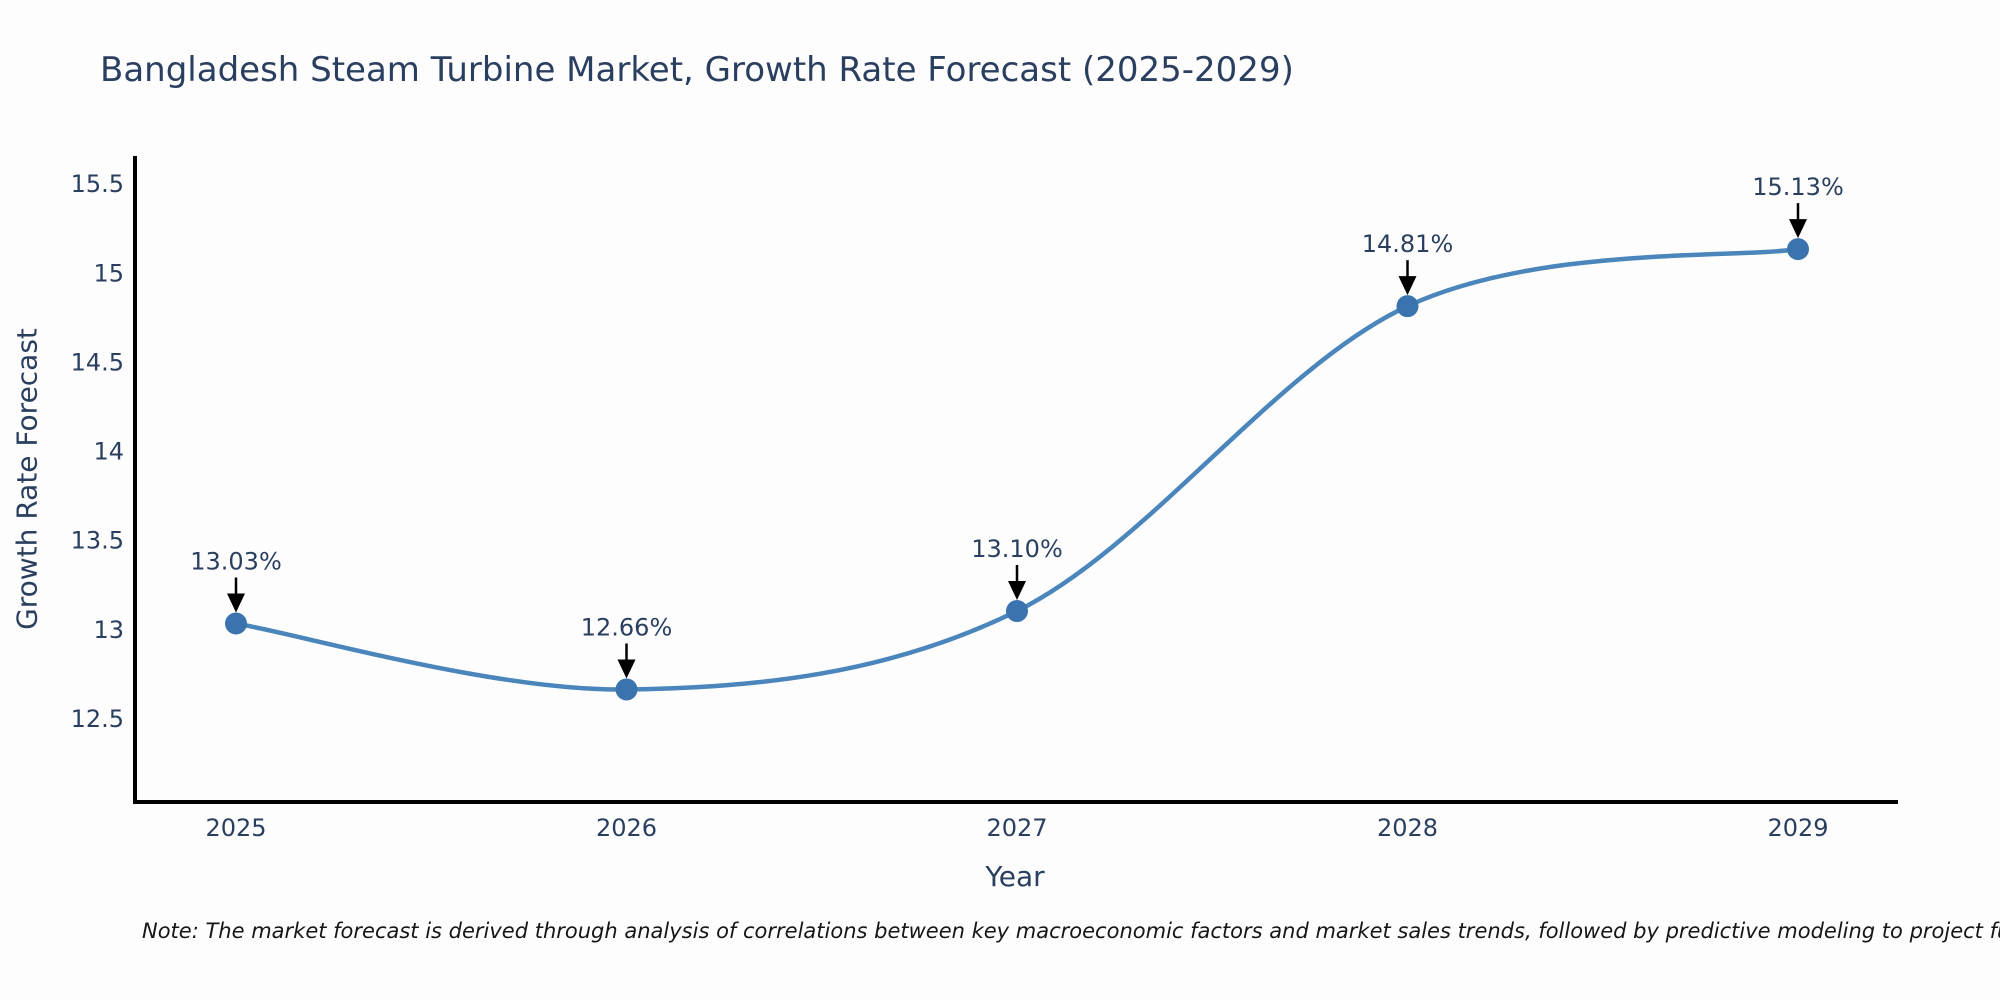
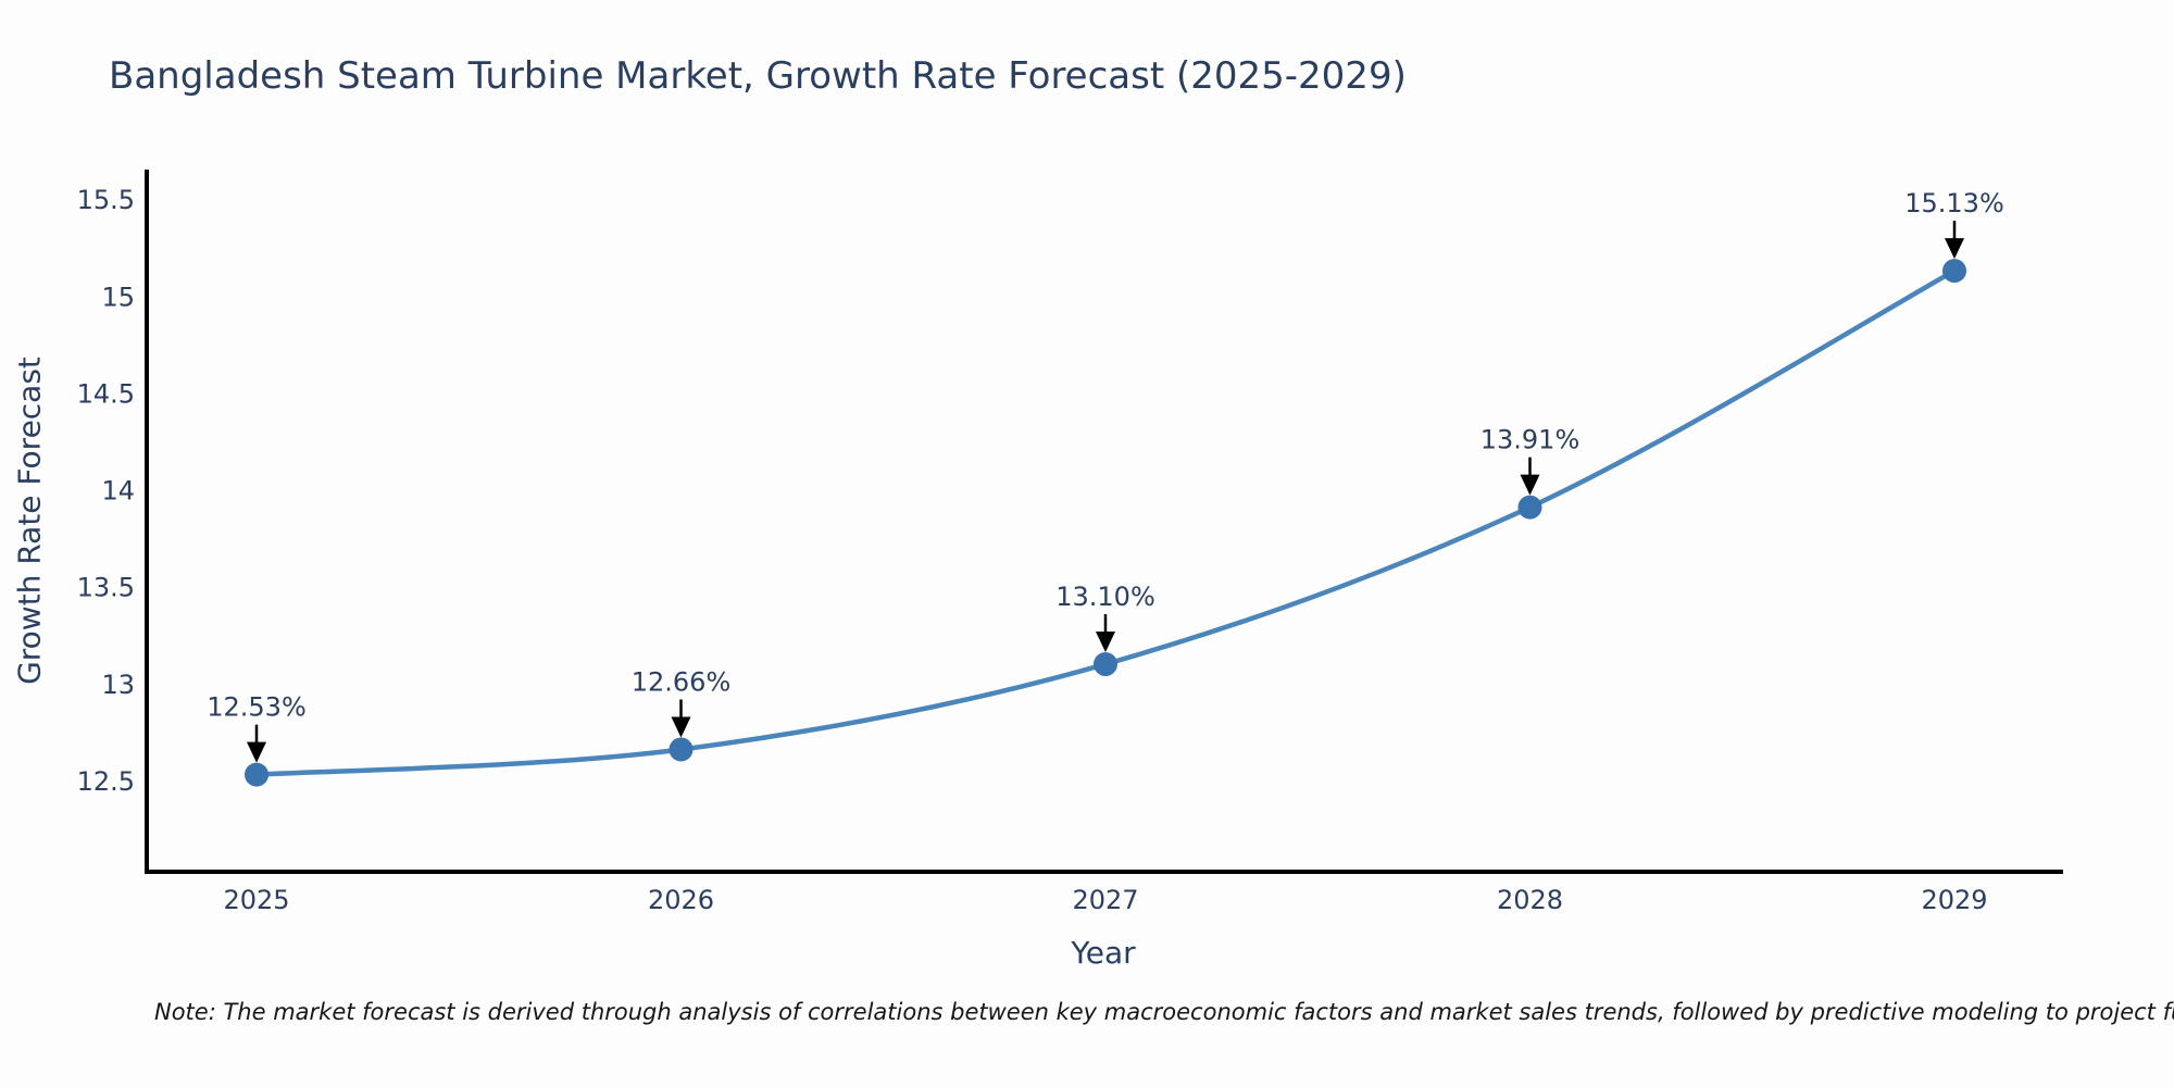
2025: 13.03% -> 12.53%
2028: 14.81% -> 13.91%
